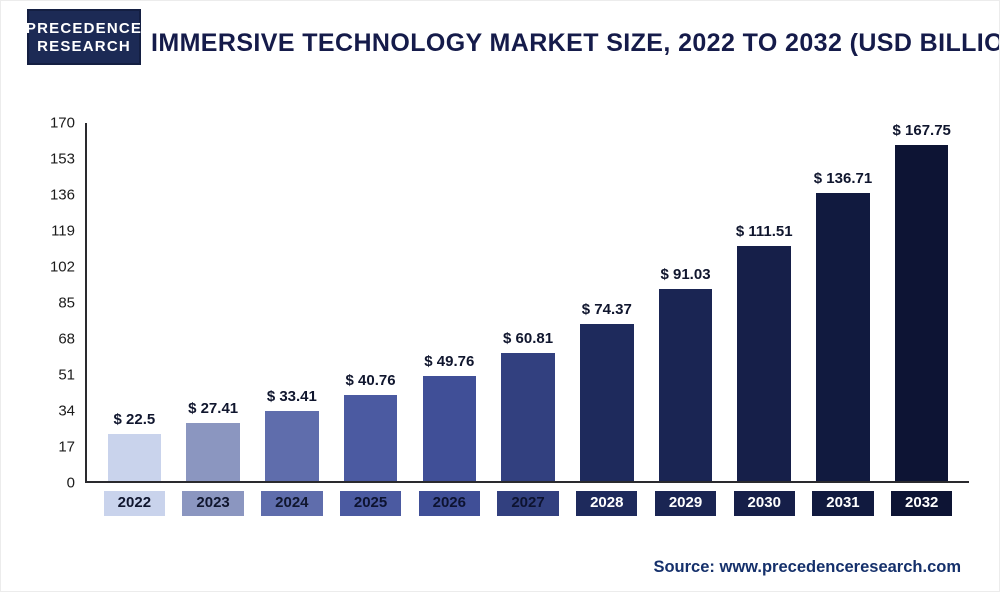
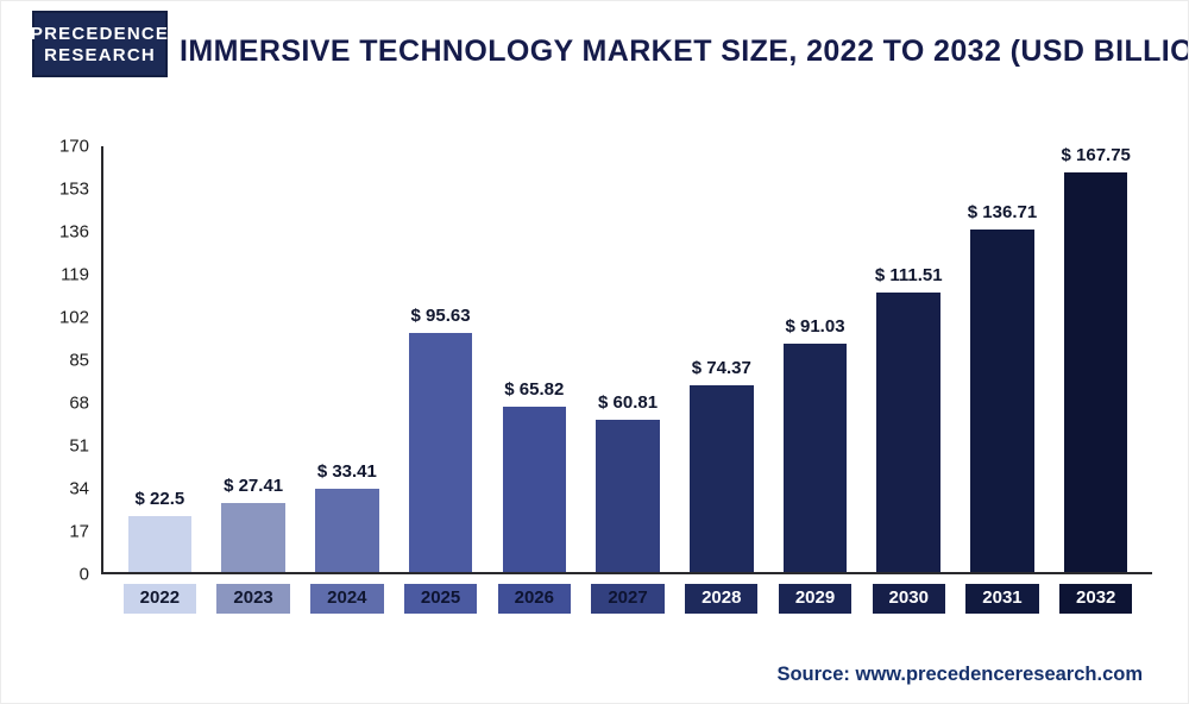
2025: 40.76 -> 95.63
2026: 49.76 -> 65.82
